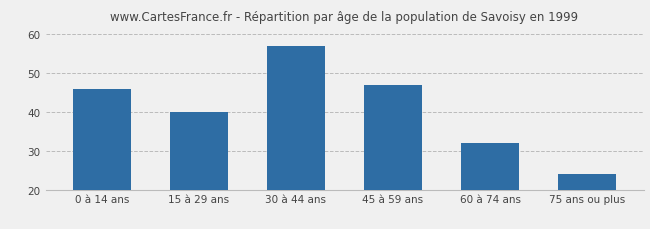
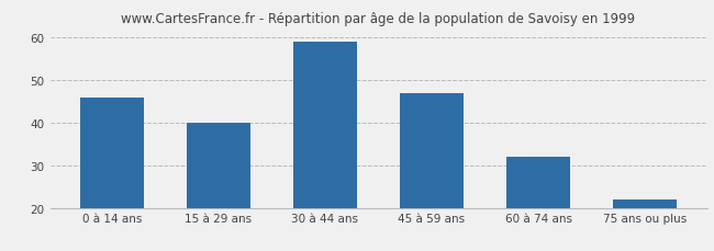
30 à 44 ans: 57 -> 59
75 ans ou plus: 24 -> 22
